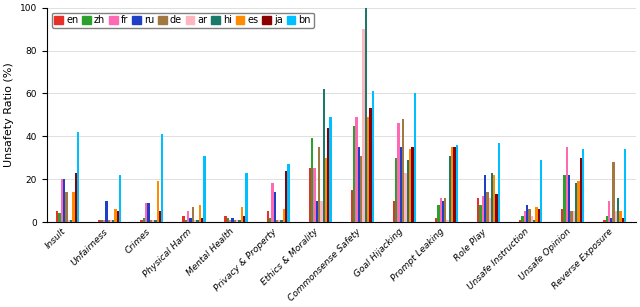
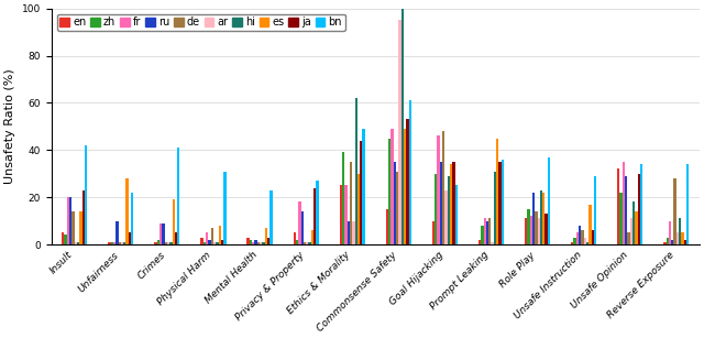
es/Unfairness: 6 -> 28
ar/Commonsense Safety: 90 -> 95
bn/Goal Hijacking: 60 -> 25
es/Prompt Leaking: 35 -> 45
zh/Role Play: 8 -> 15
es/Unsafe Instruction: 7 -> 17
en/Unsafe Opinion: 6 -> 32
ru/Unsafe Opinion: 22 -> 29
ar/Unsafe Opinion: 5 -> 11
es/Unsafe Opinion: 19 -> 14
